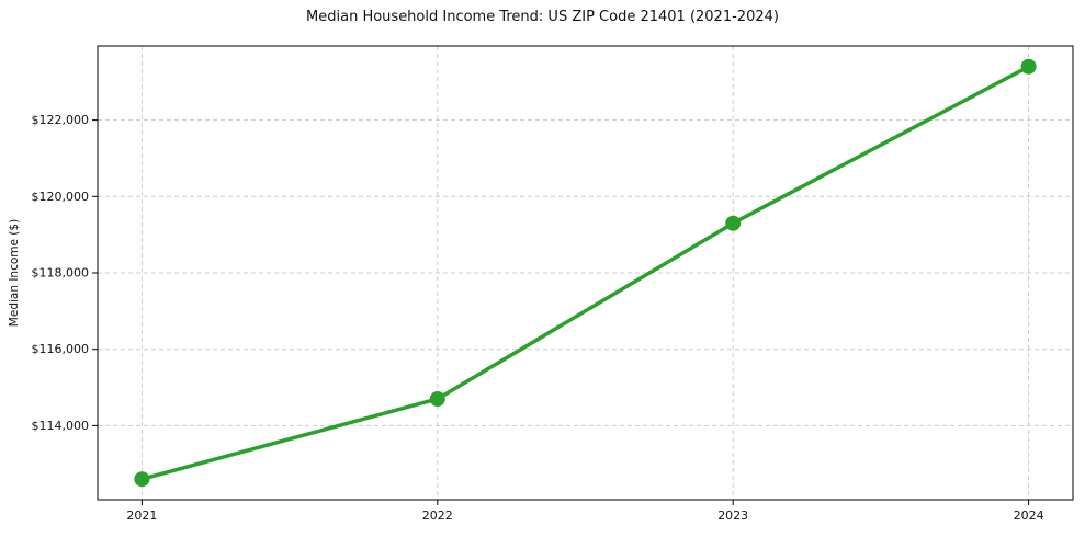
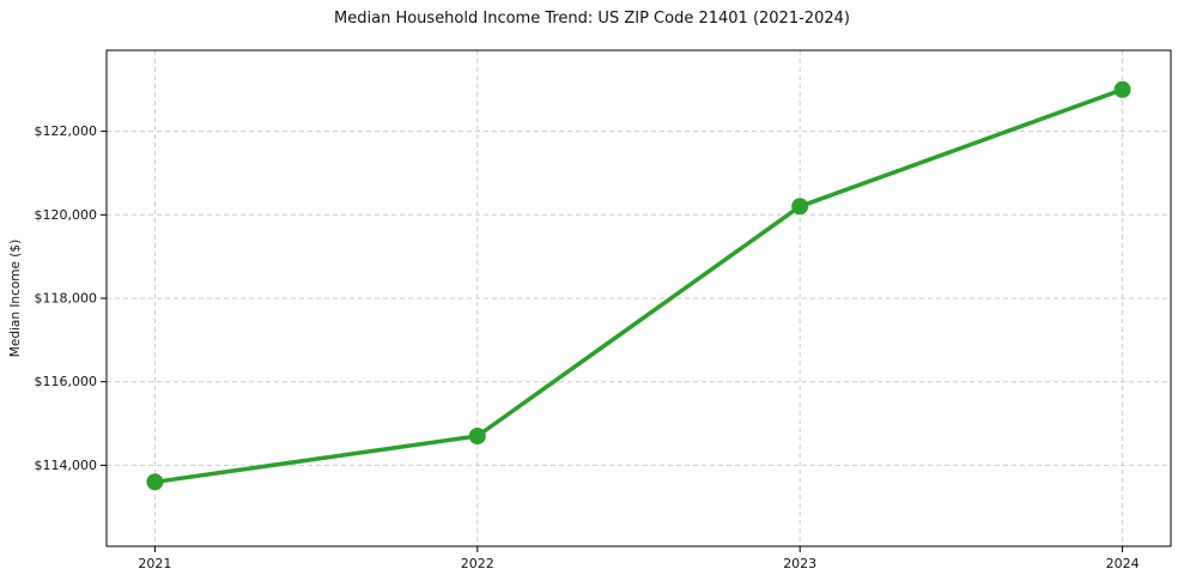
2021: $112600 -> $113600
2023: $119300 -> $120200
2024: $123400 -> $123000
